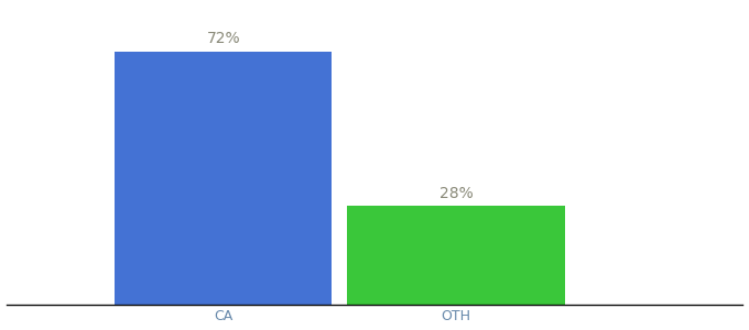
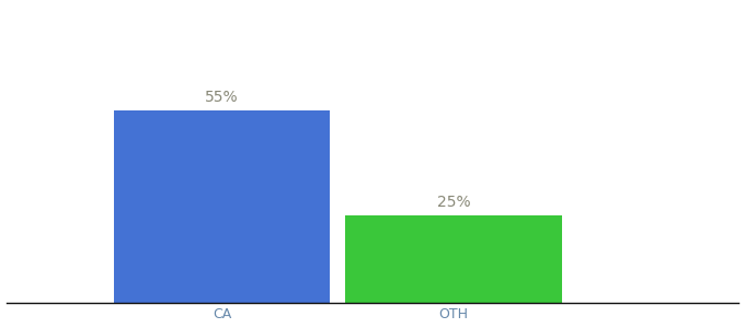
CA: 72% -> 55%
OTH: 28% -> 25%
